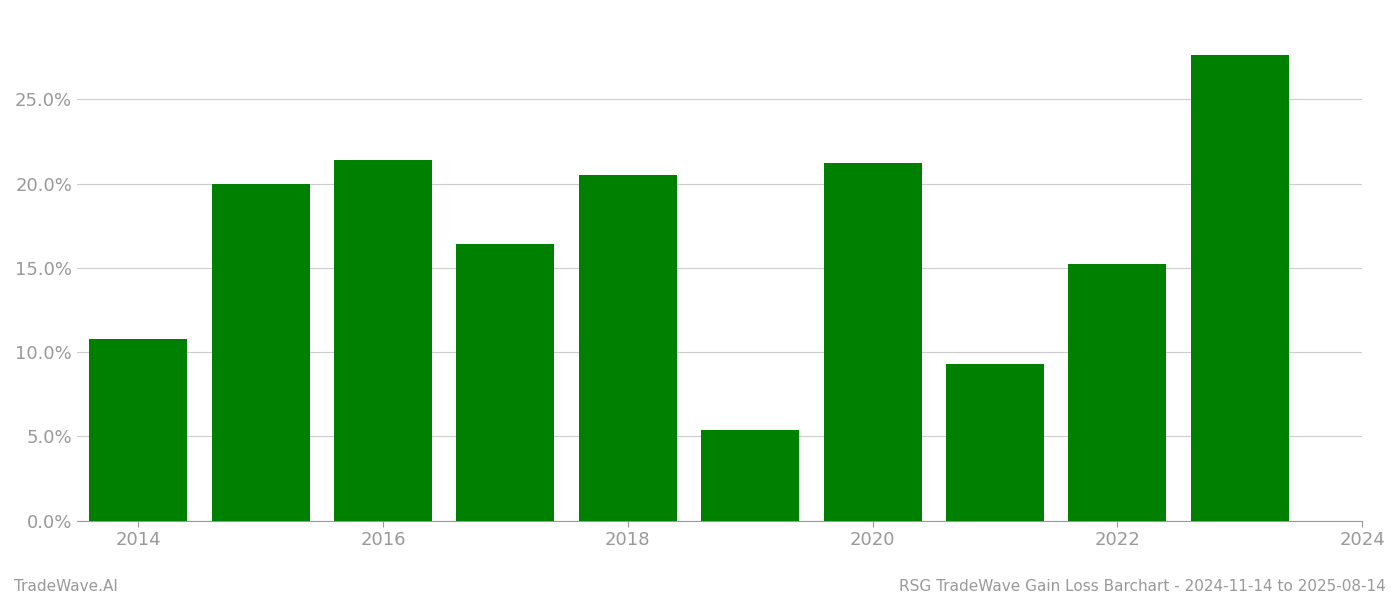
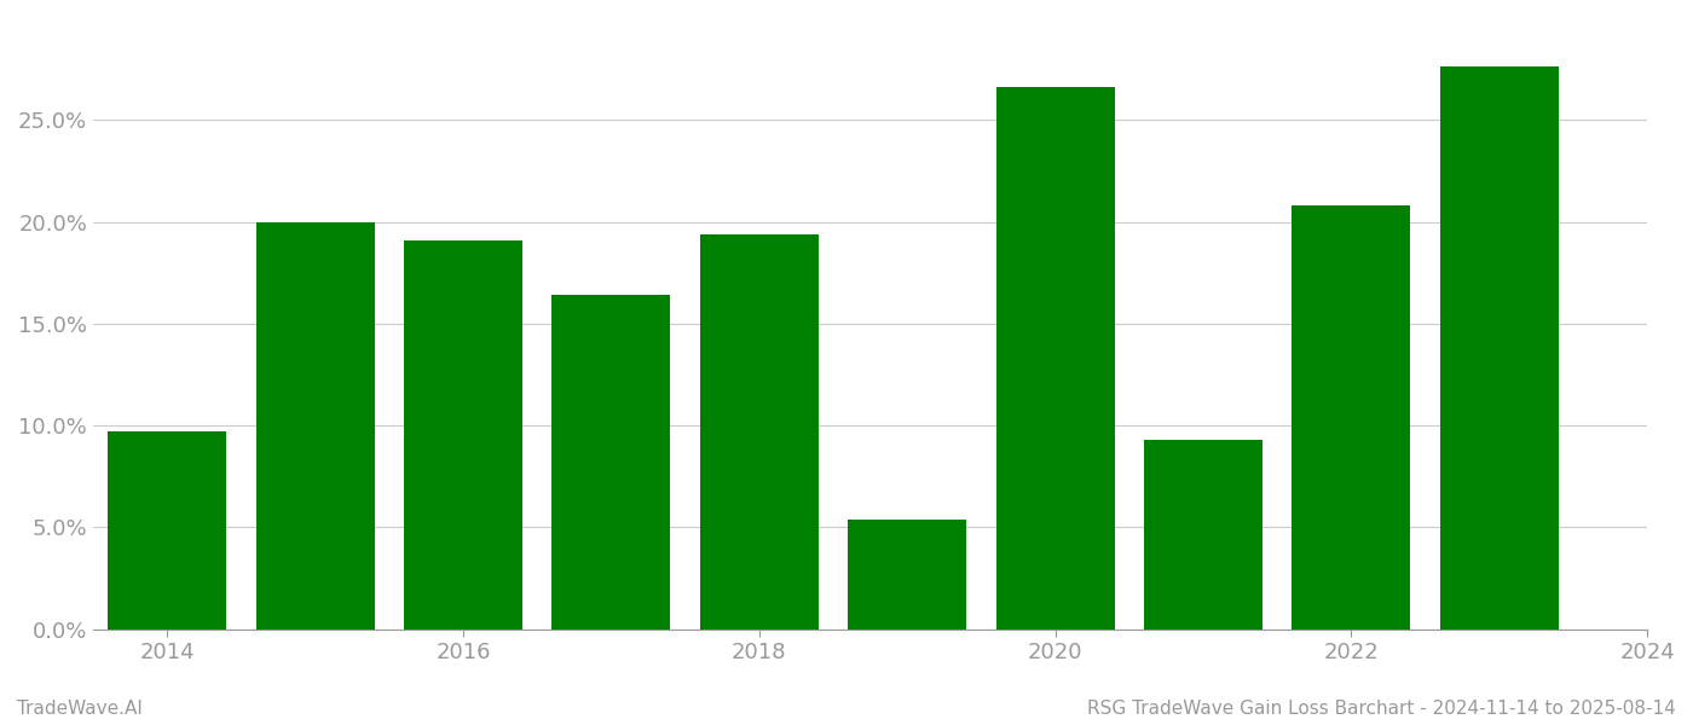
2014: 10.8% -> 9.7%
2016: 21.4% -> 19.1%
2018: 20.5% -> 19.4%
2020: 21.2% -> 26.6%
2022: 15.2% -> 20.8%
